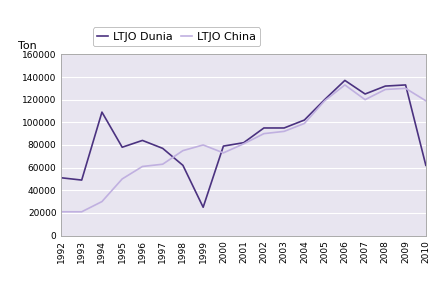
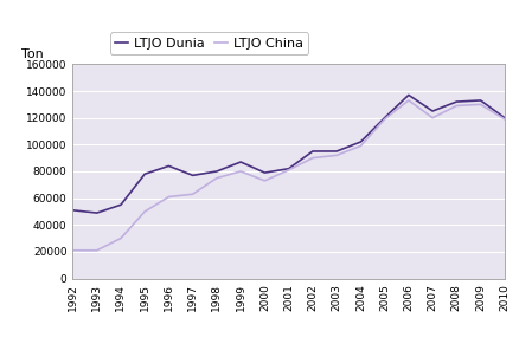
LTJO Dunia/1994: 109000 -> 55000
LTJO Dunia/1998: 62000 -> 80000
LTJO Dunia/1999: 25000 -> 87000
LTJO Dunia/2010: 62000 -> 120000
